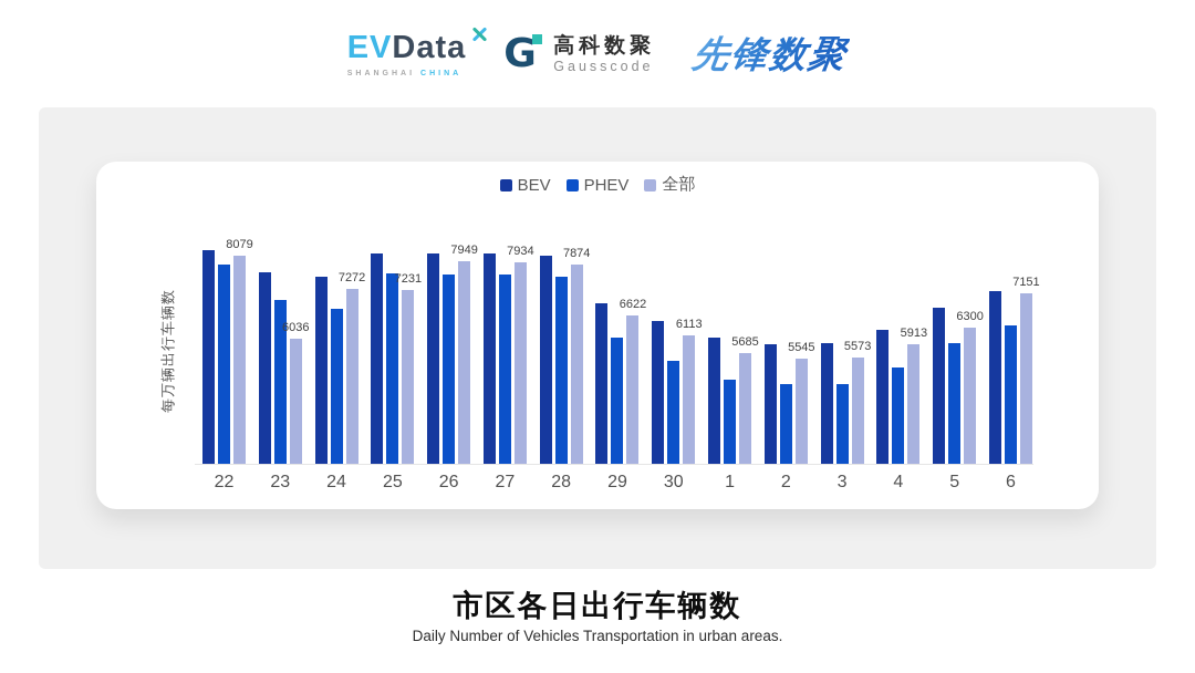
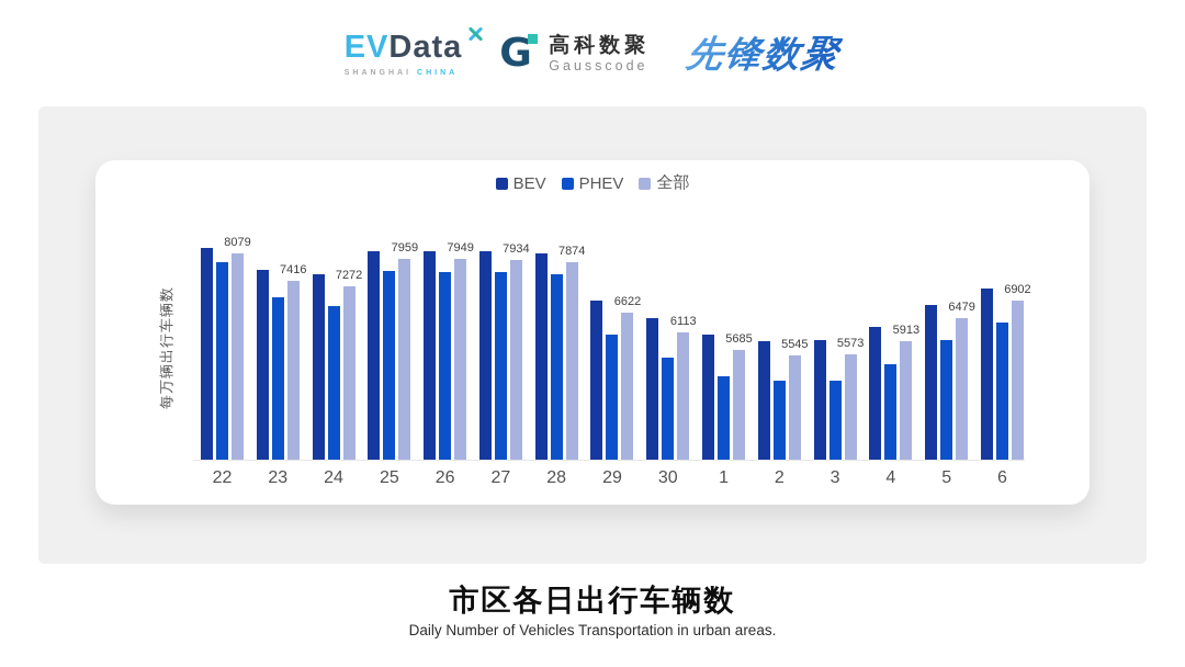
全部/23: 6036 -> 7416
全部/25: 7231 -> 7959
全部/5: 6300 -> 6479
全部/6: 7151 -> 6902
